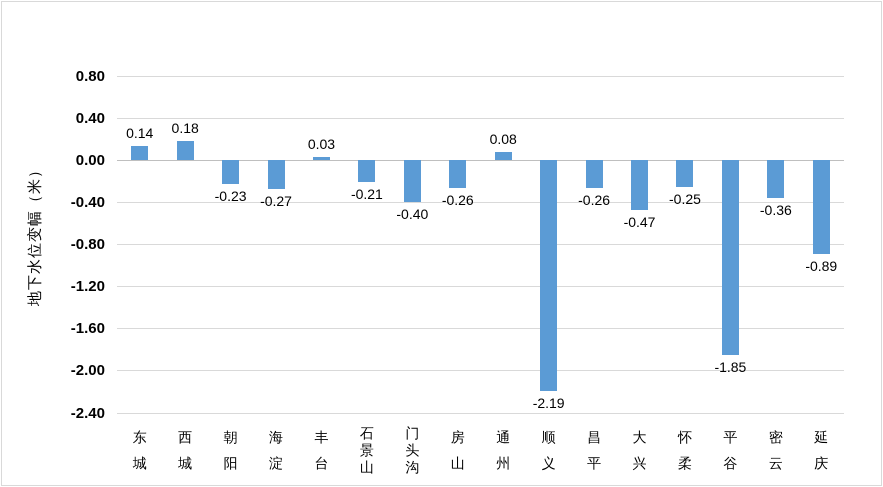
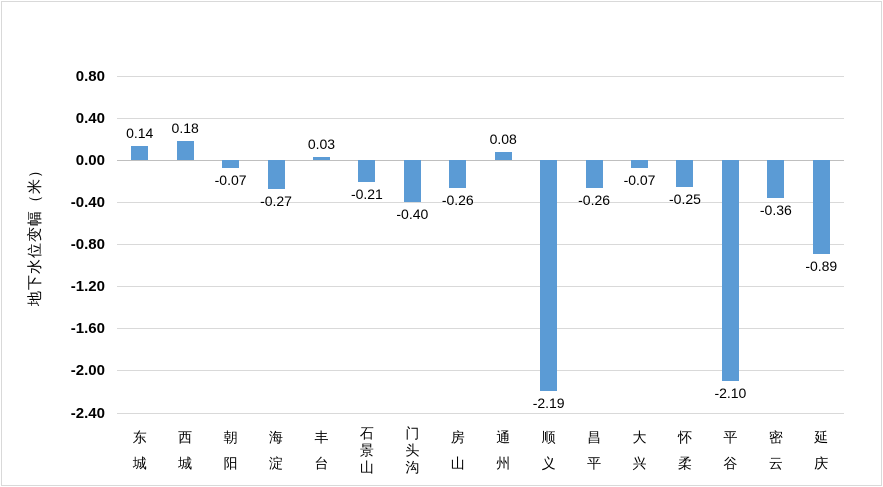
朝阳: -0.23 -> -0.07
大兴: -0.47 -> -0.07
平谷: -1.85 -> -2.10
